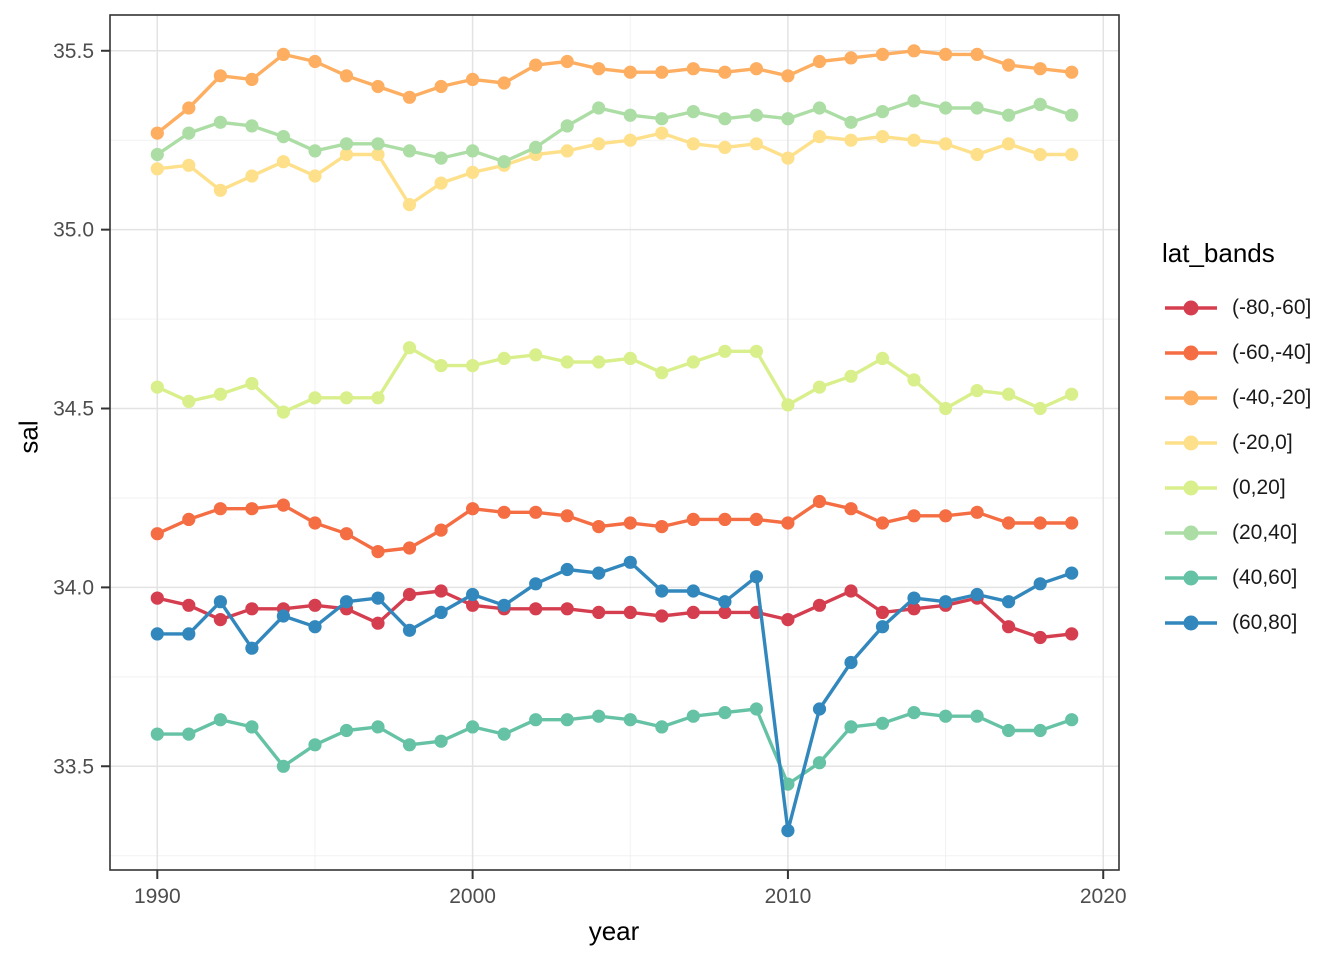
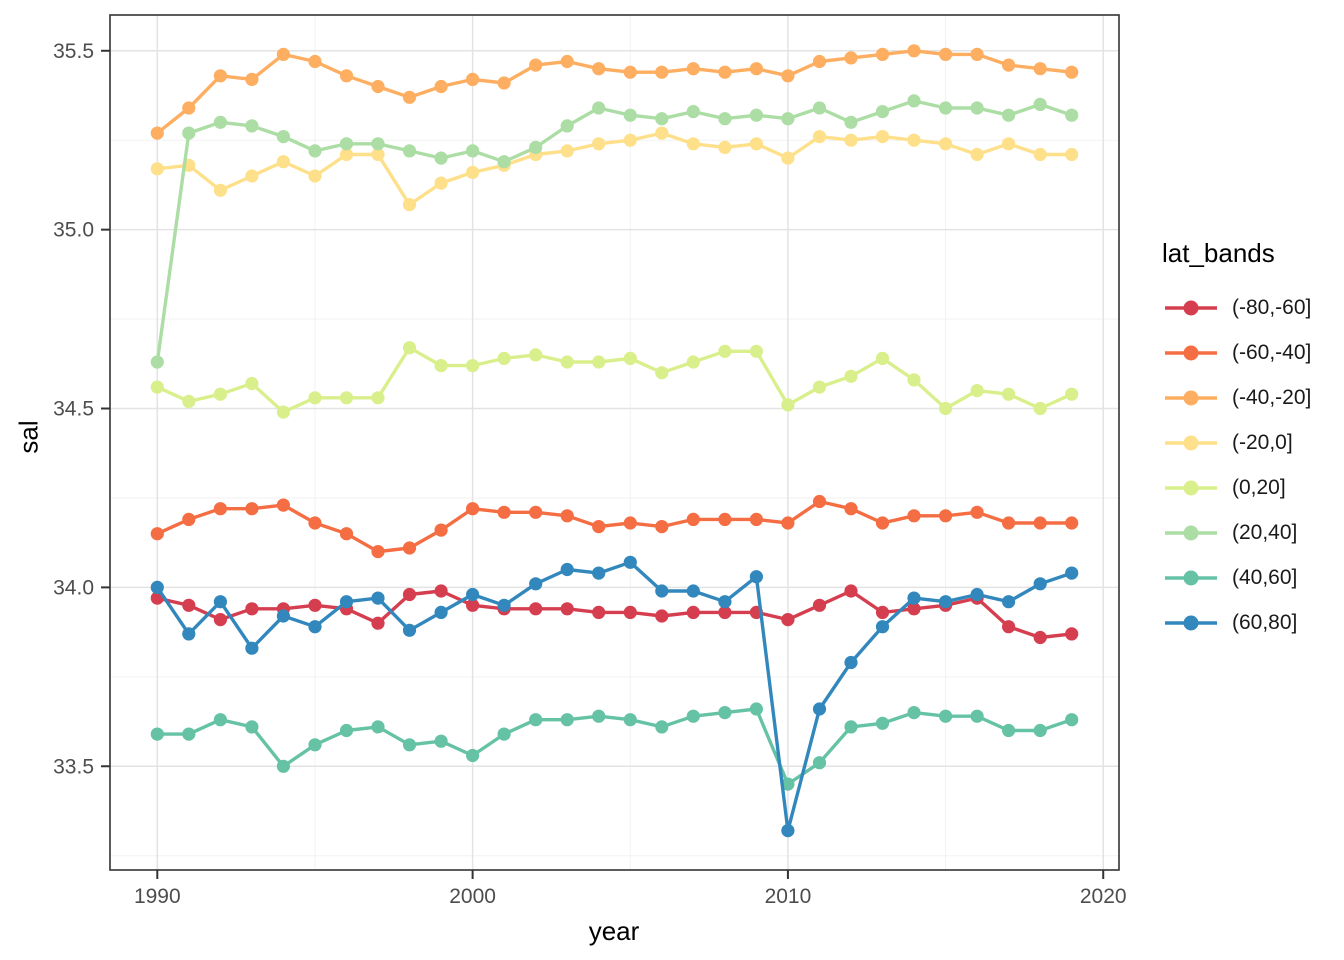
(20,40]/1990: 35.21 -> 34.63
(60,80]/1990: 33.87 -> 34.00
(40,60]/2000: 33.61 -> 33.53
